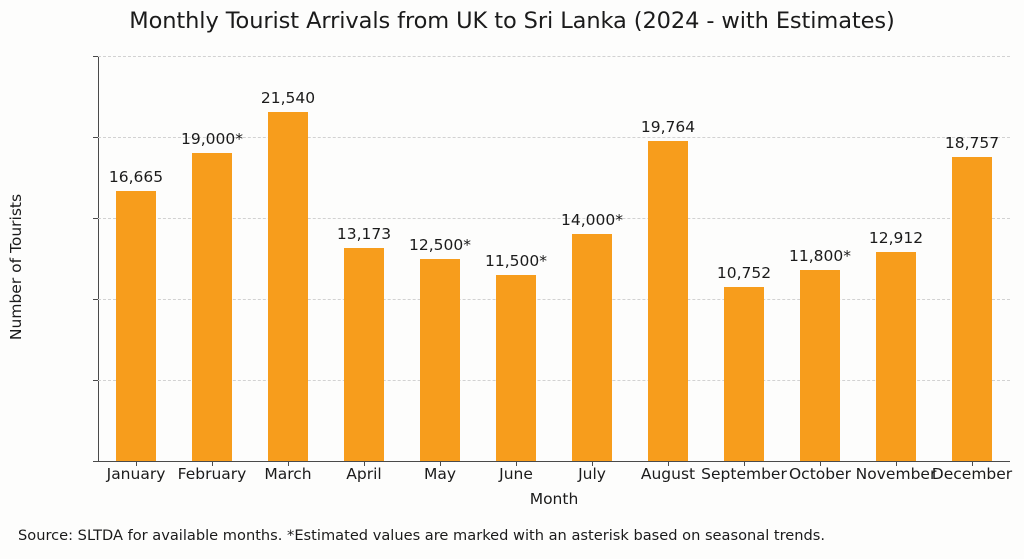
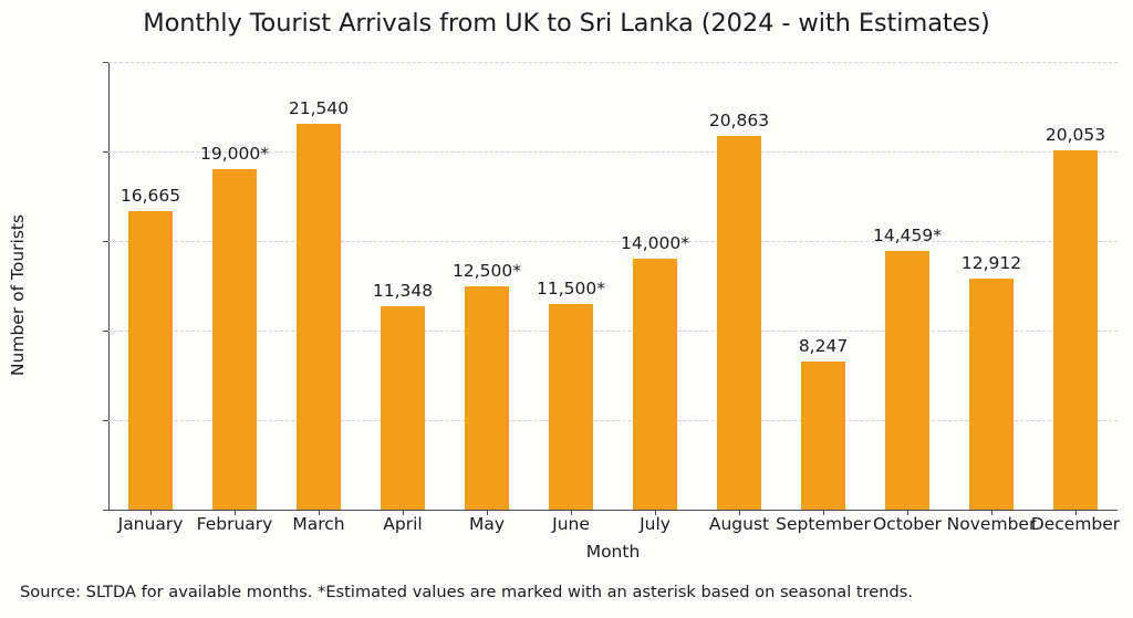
April: 13,173 -> 11,348
August: 19,764 -> 20,863
September: 10,752 -> 8,247
October: 11,800 -> 14,459
December: 18,757 -> 20,053
